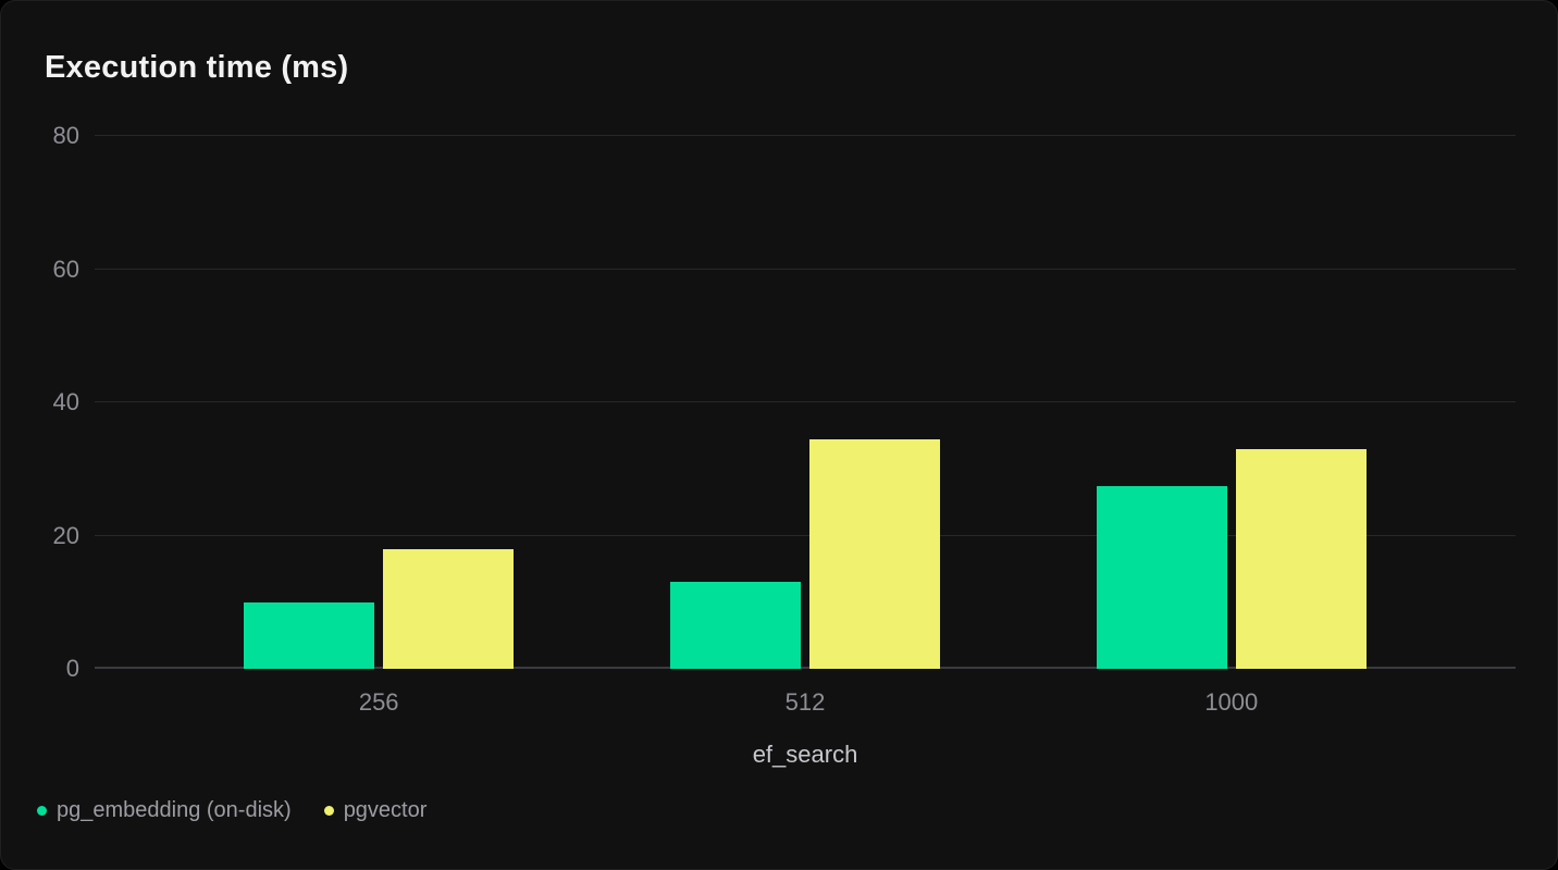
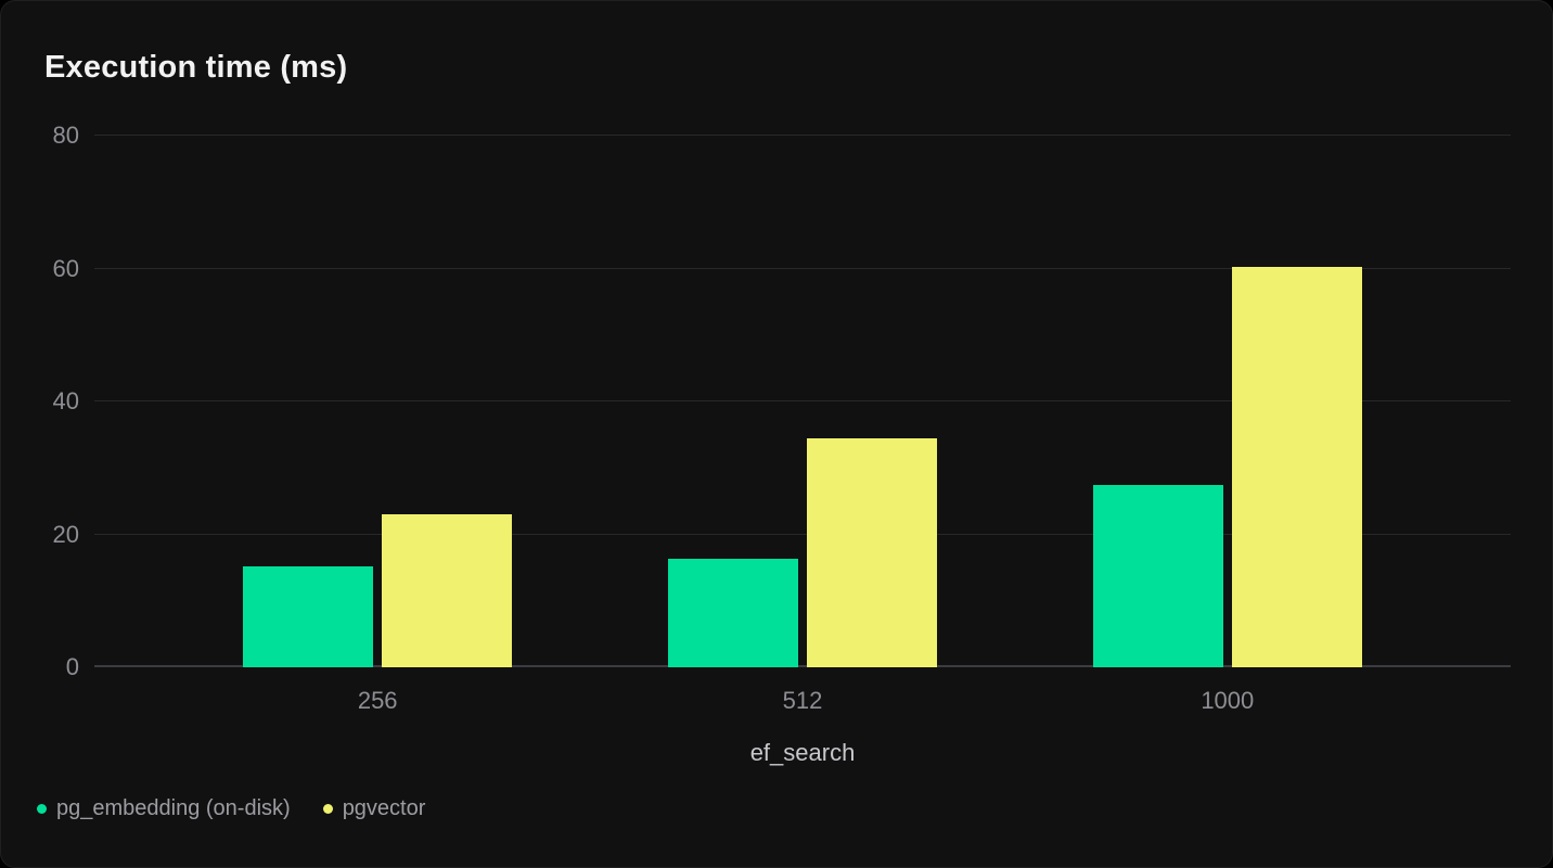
pg_embedding (on-disk)/256: 10 -> 15
pgvector/256: 18 -> 23
pg_embedding (on-disk)/512: 13 -> 16
pgvector/1000: 33 -> 60
